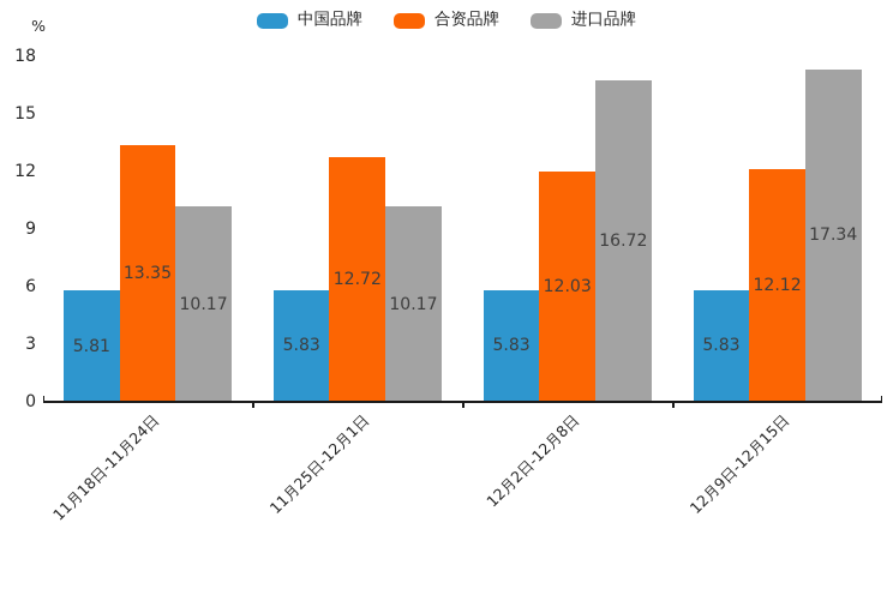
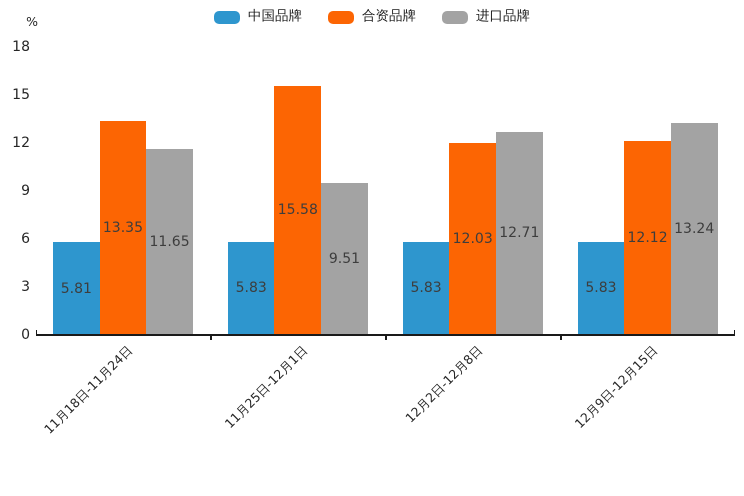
进口品牌/11月18日-11月24日: 10.17 -> 11.65
合资品牌/11月25日-12月1日: 12.72 -> 15.58
进口品牌/11月25日-12月1日: 10.17 -> 9.51
进口品牌/12月2日-12月8日: 16.72 -> 12.71
进口品牌/12月9日-12月15日: 17.34 -> 13.24
